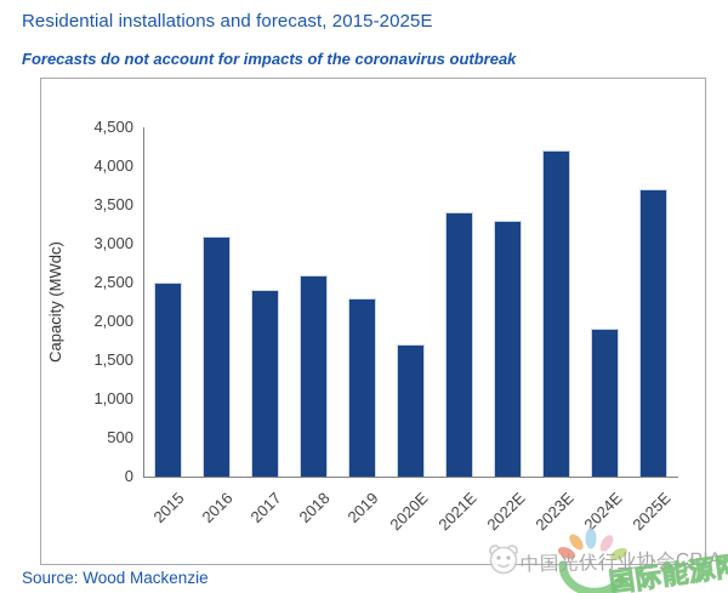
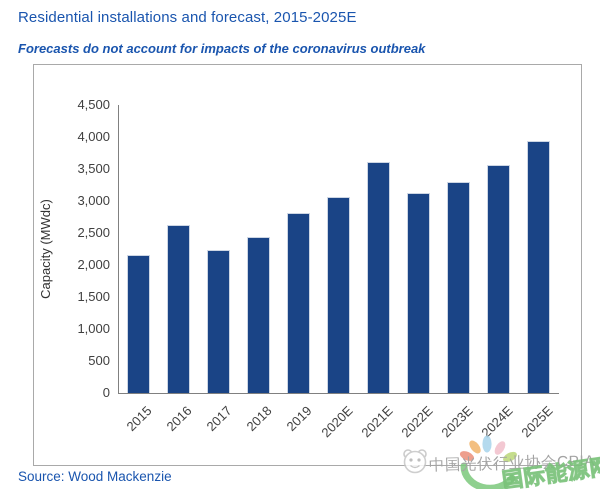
2015: 2500 -> 2200
2016: 3100 -> 2600
2017: 2400 -> 2200
2018: 2600 -> 2400
2019: 2300 -> 2800
2020E: 1700 -> 3100
2021E: 3400 -> 3600
2022E: 3300 -> 3100
2023E: 4200 -> 3300
2024E: 1900 -> 3600
2025E: 3700 -> 3900
